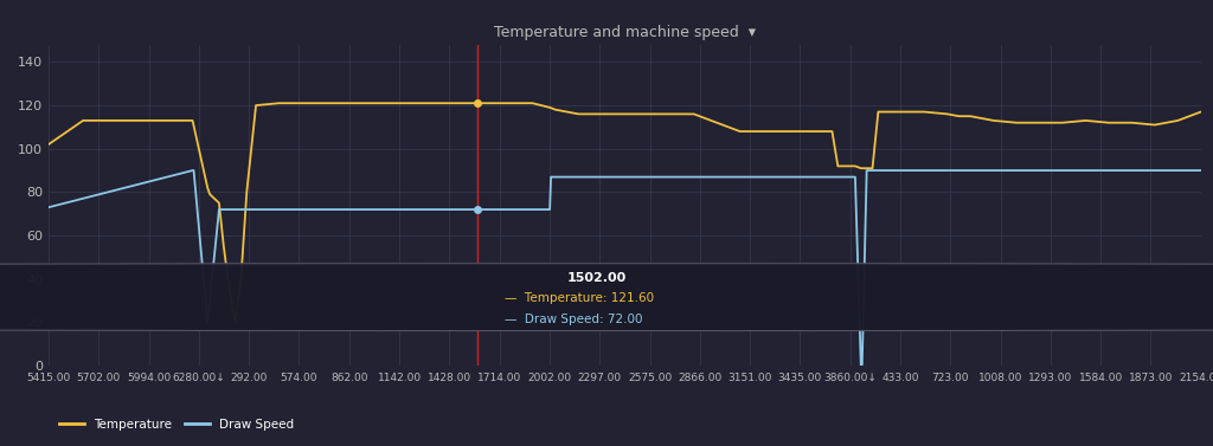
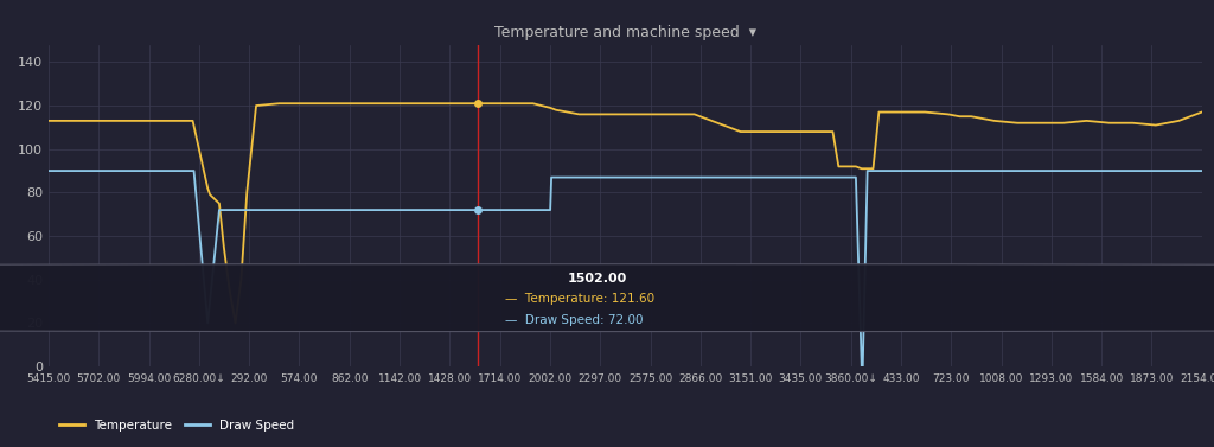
Temperature/5415.00: 102 -> 113
Draw Speed/5415.00: 73 -> 90
